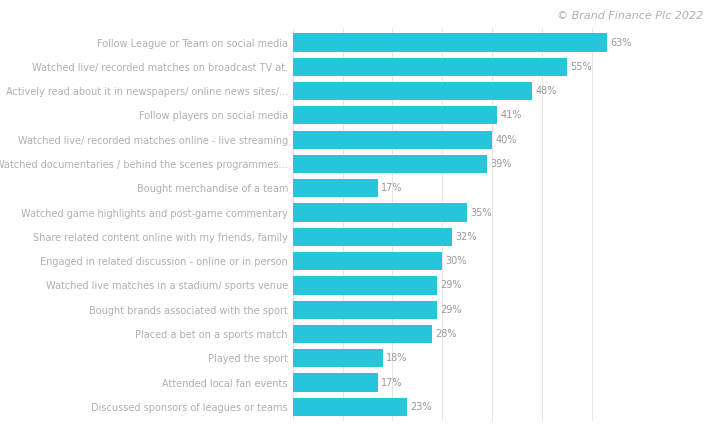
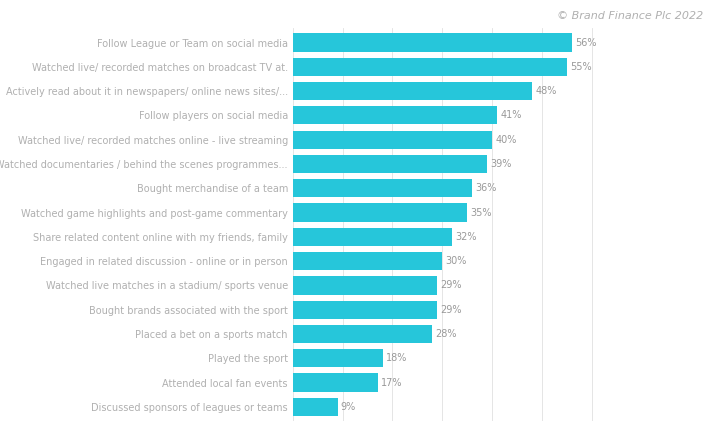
Follow League or Team on social media: 63% -> 56%
Bought merchandise of a team: 17% -> 36%
Discussed sponsors of leagues or teams: 23% -> 9%
